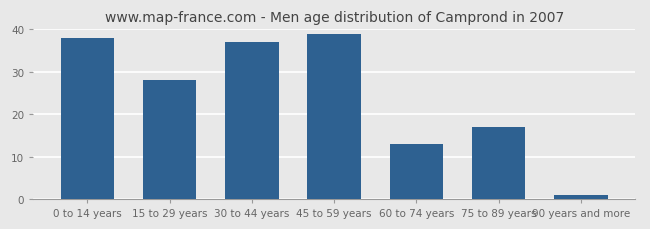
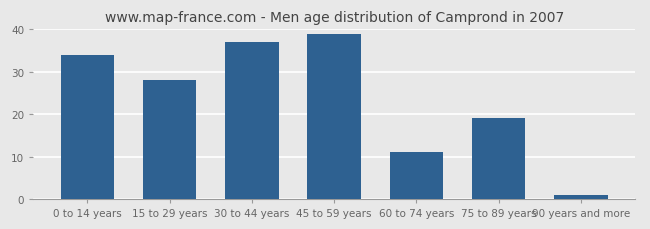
0 to 14 years: 38 -> 34
60 to 74 years: 13 -> 11
75 to 89 years: 17 -> 19
